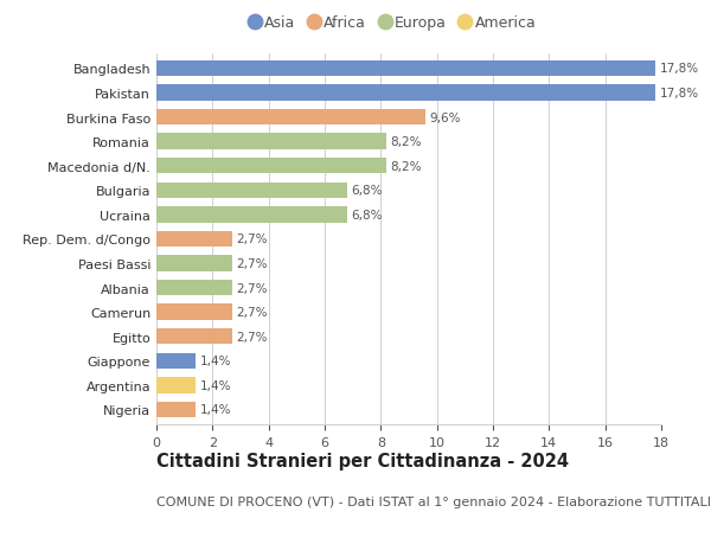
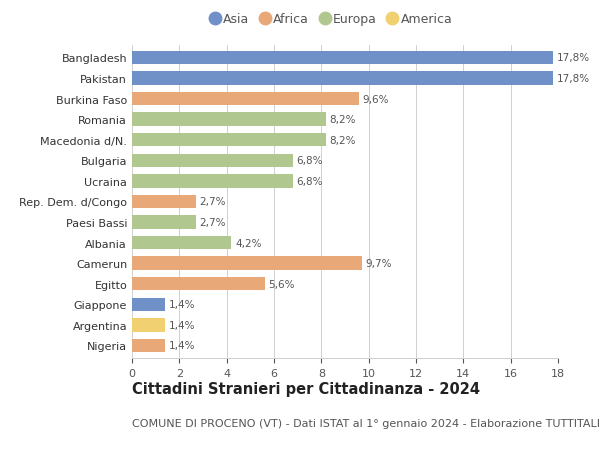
Albania: 2,7% -> 4,2%
Camerun: 2,7% -> 9,7%
Egitto: 2,7% -> 5,6%
